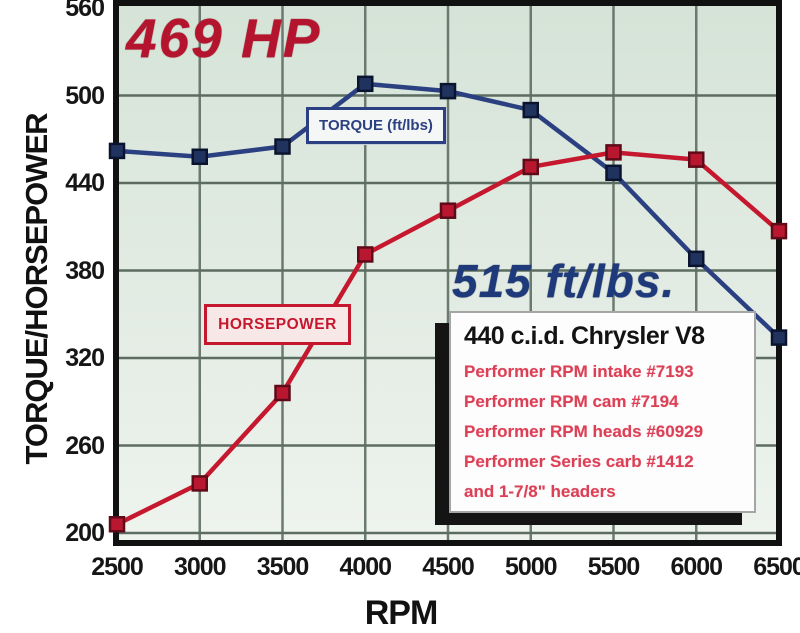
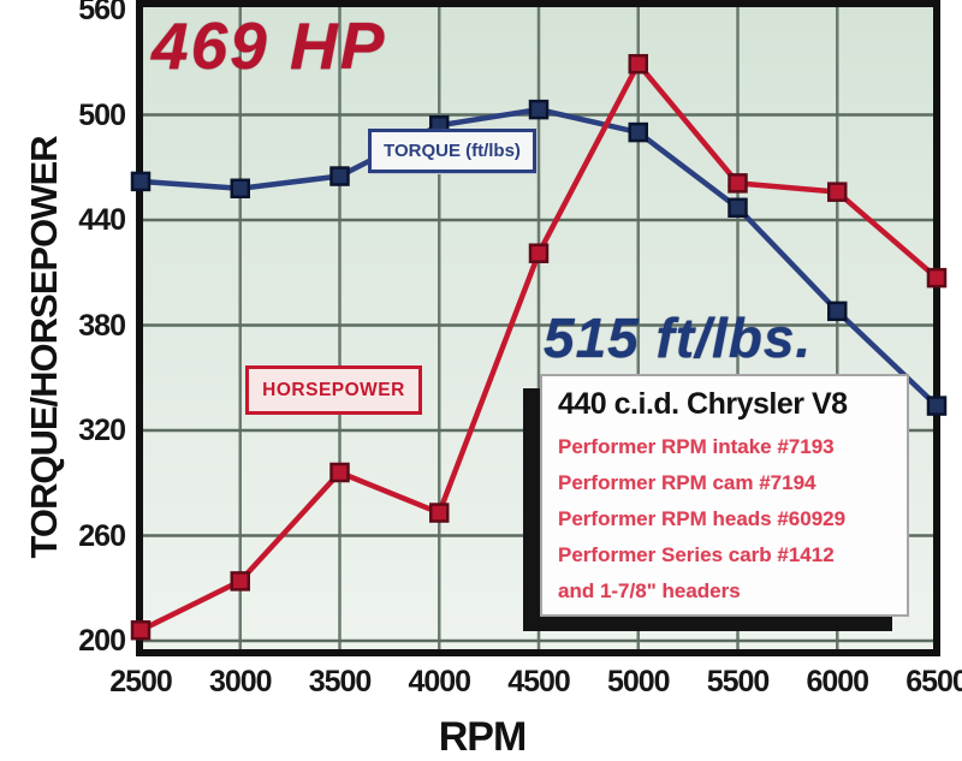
TORQUE (ft/lbs)/4000: 508 -> 494
HORSEPOWER/4000: 391 -> 273
HORSEPOWER/5000: 451 -> 529
